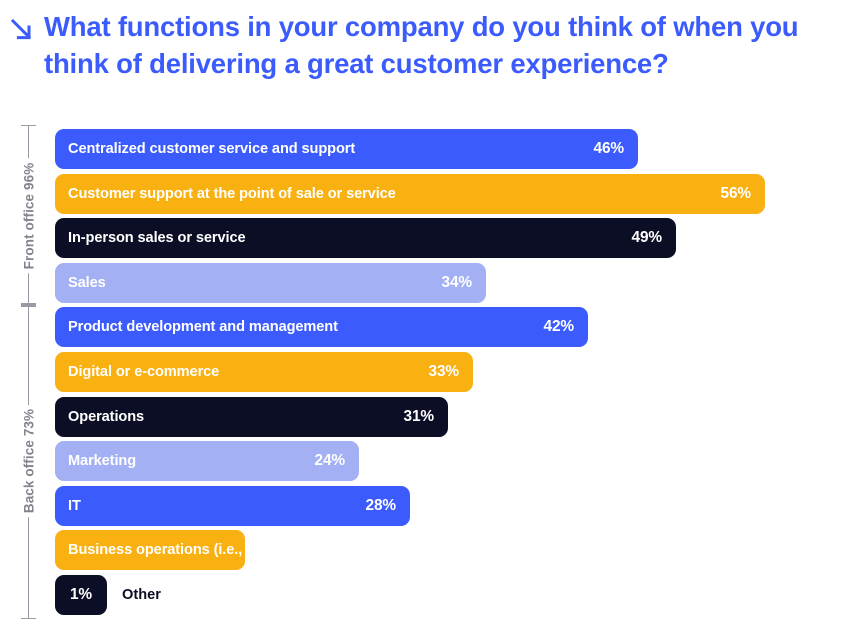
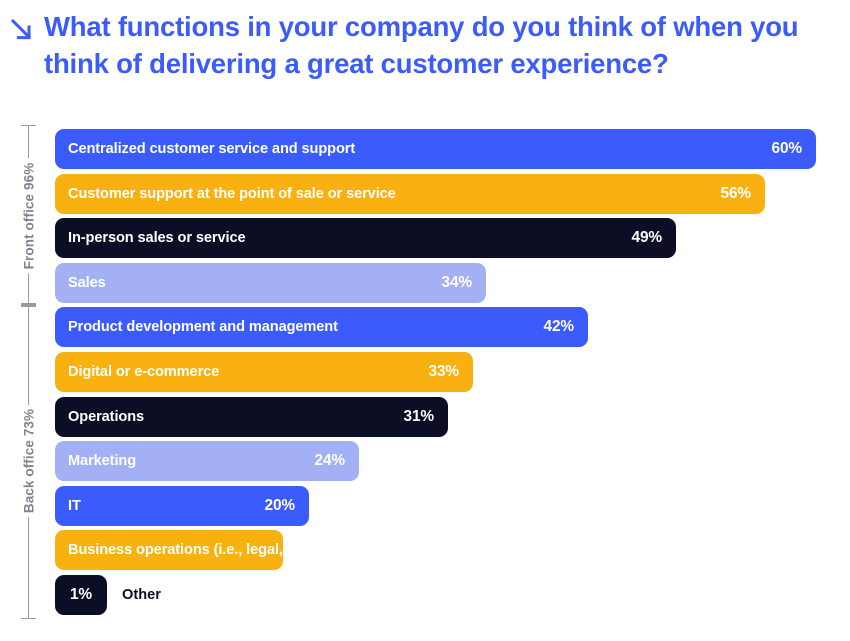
Centralized customer service and support: 46% -> 60%
IT: 28% -> 20%
Business operations (i.e., legal, finance, HR): 15% -> 18%
